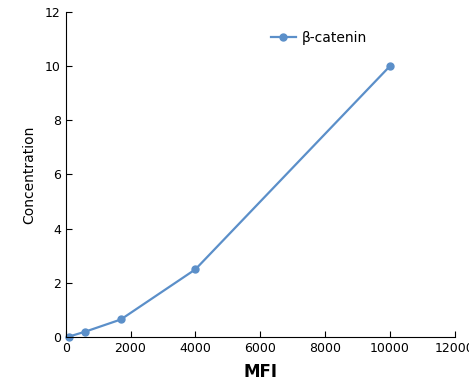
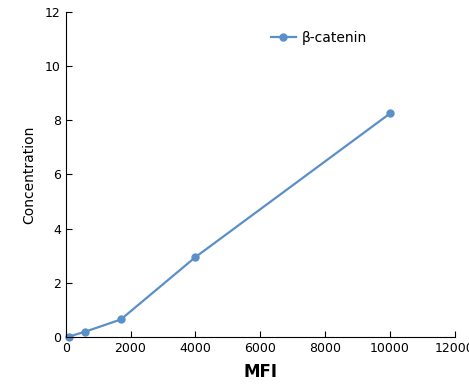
4000: 2.50 -> 2.95
10000: 10.00 -> 8.25
